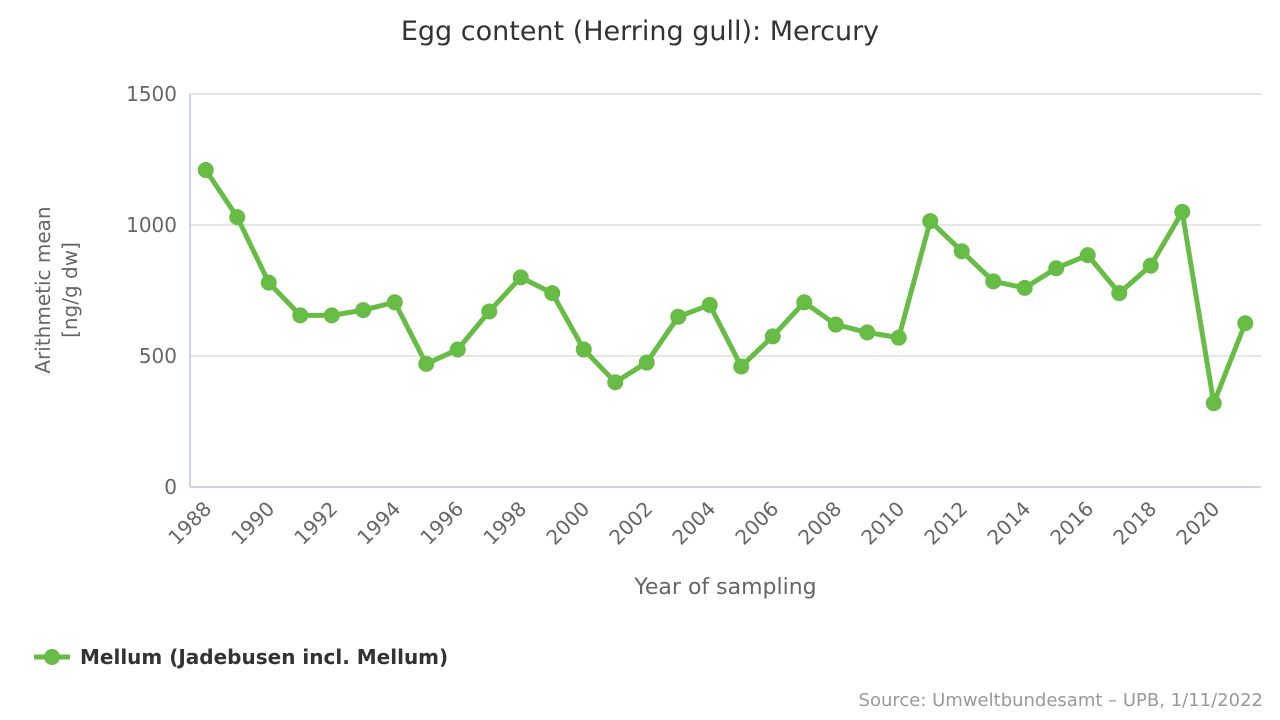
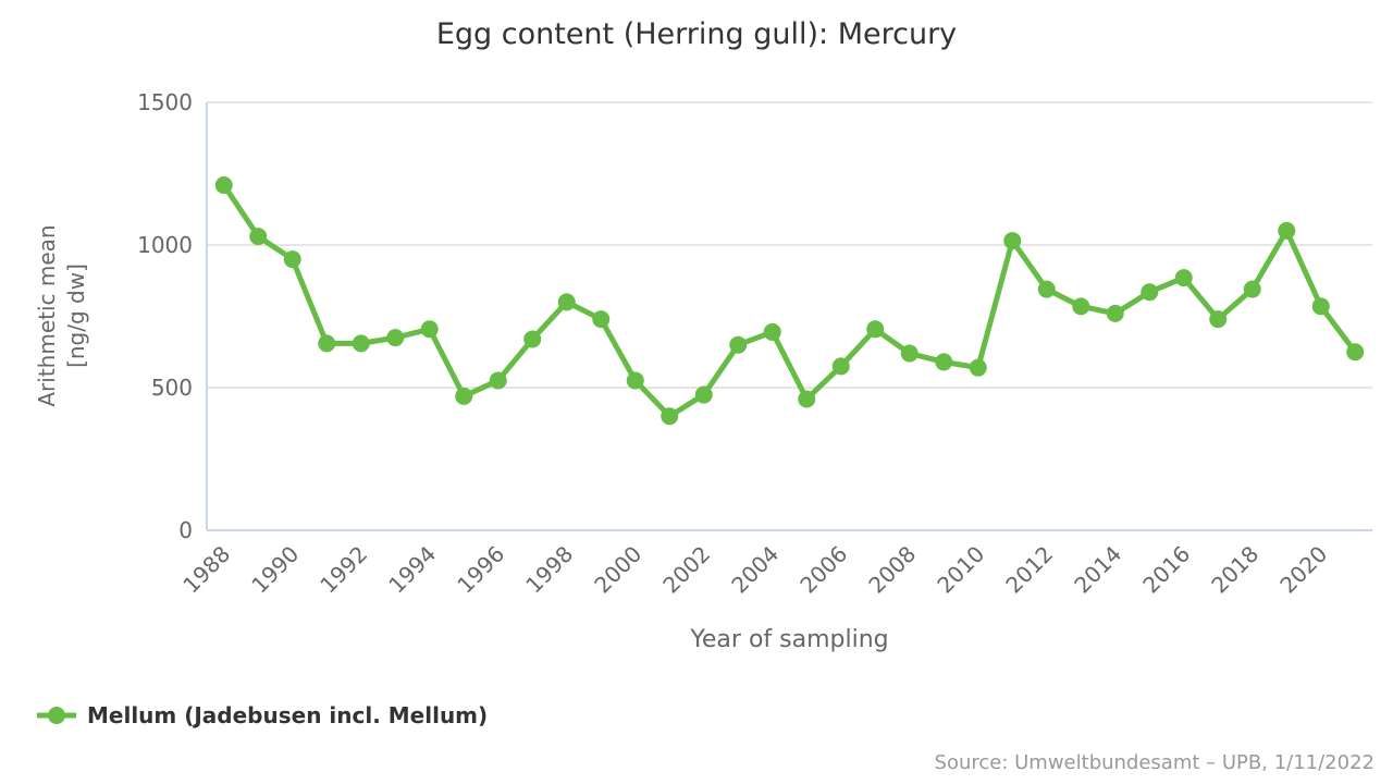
1990: 780 -> 950
2012: 900 -> 840
2020: 320 -> 780
